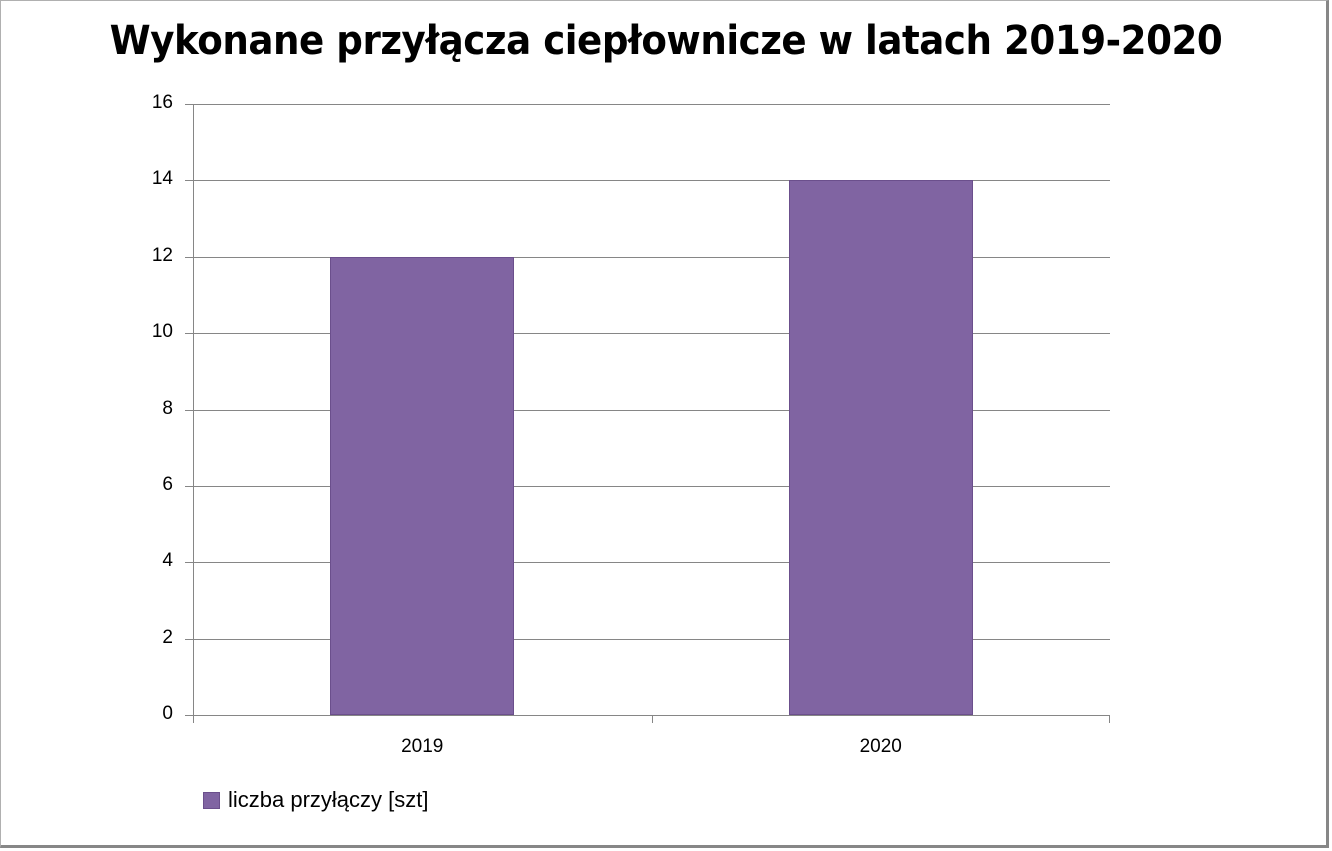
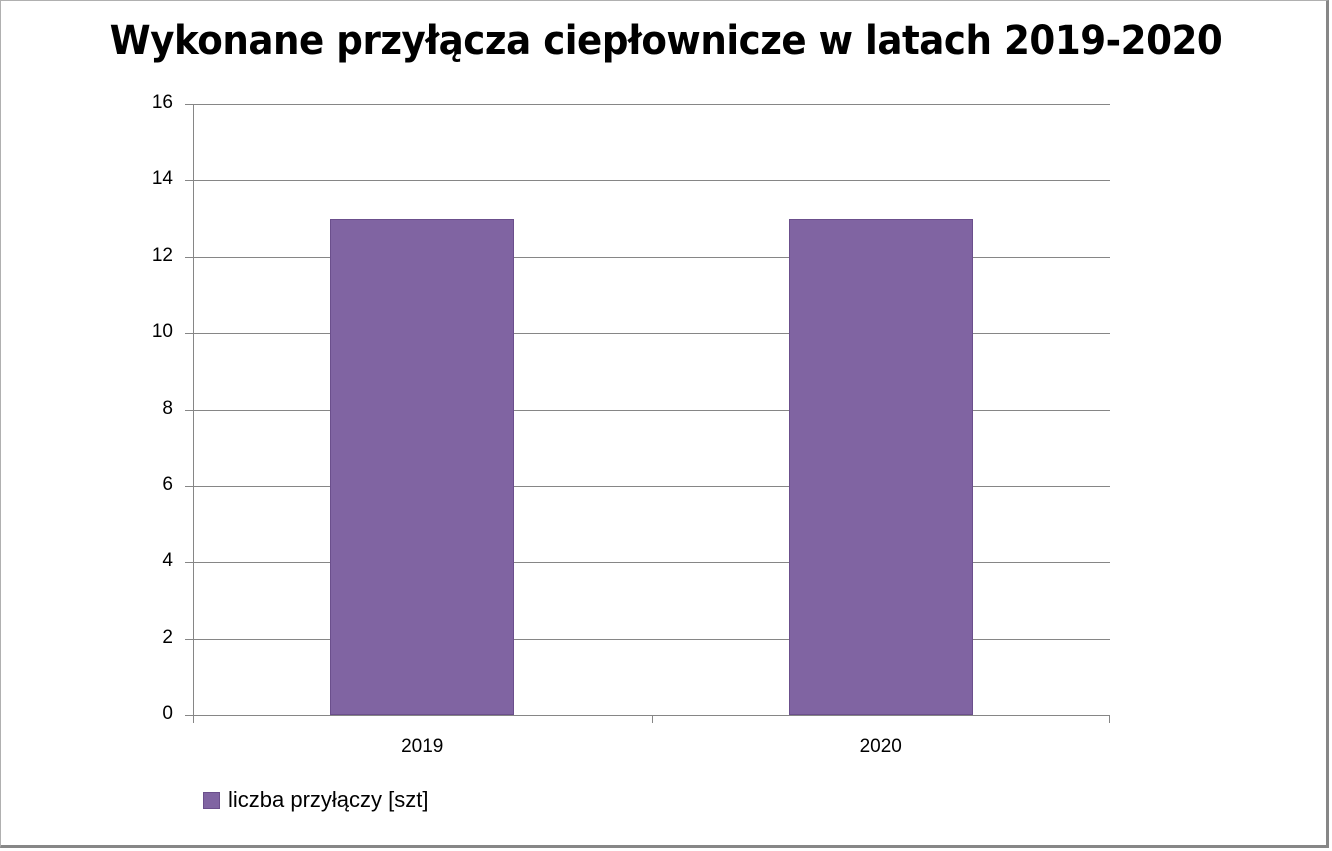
2019: 12 -> 13
2020: 14 -> 13
